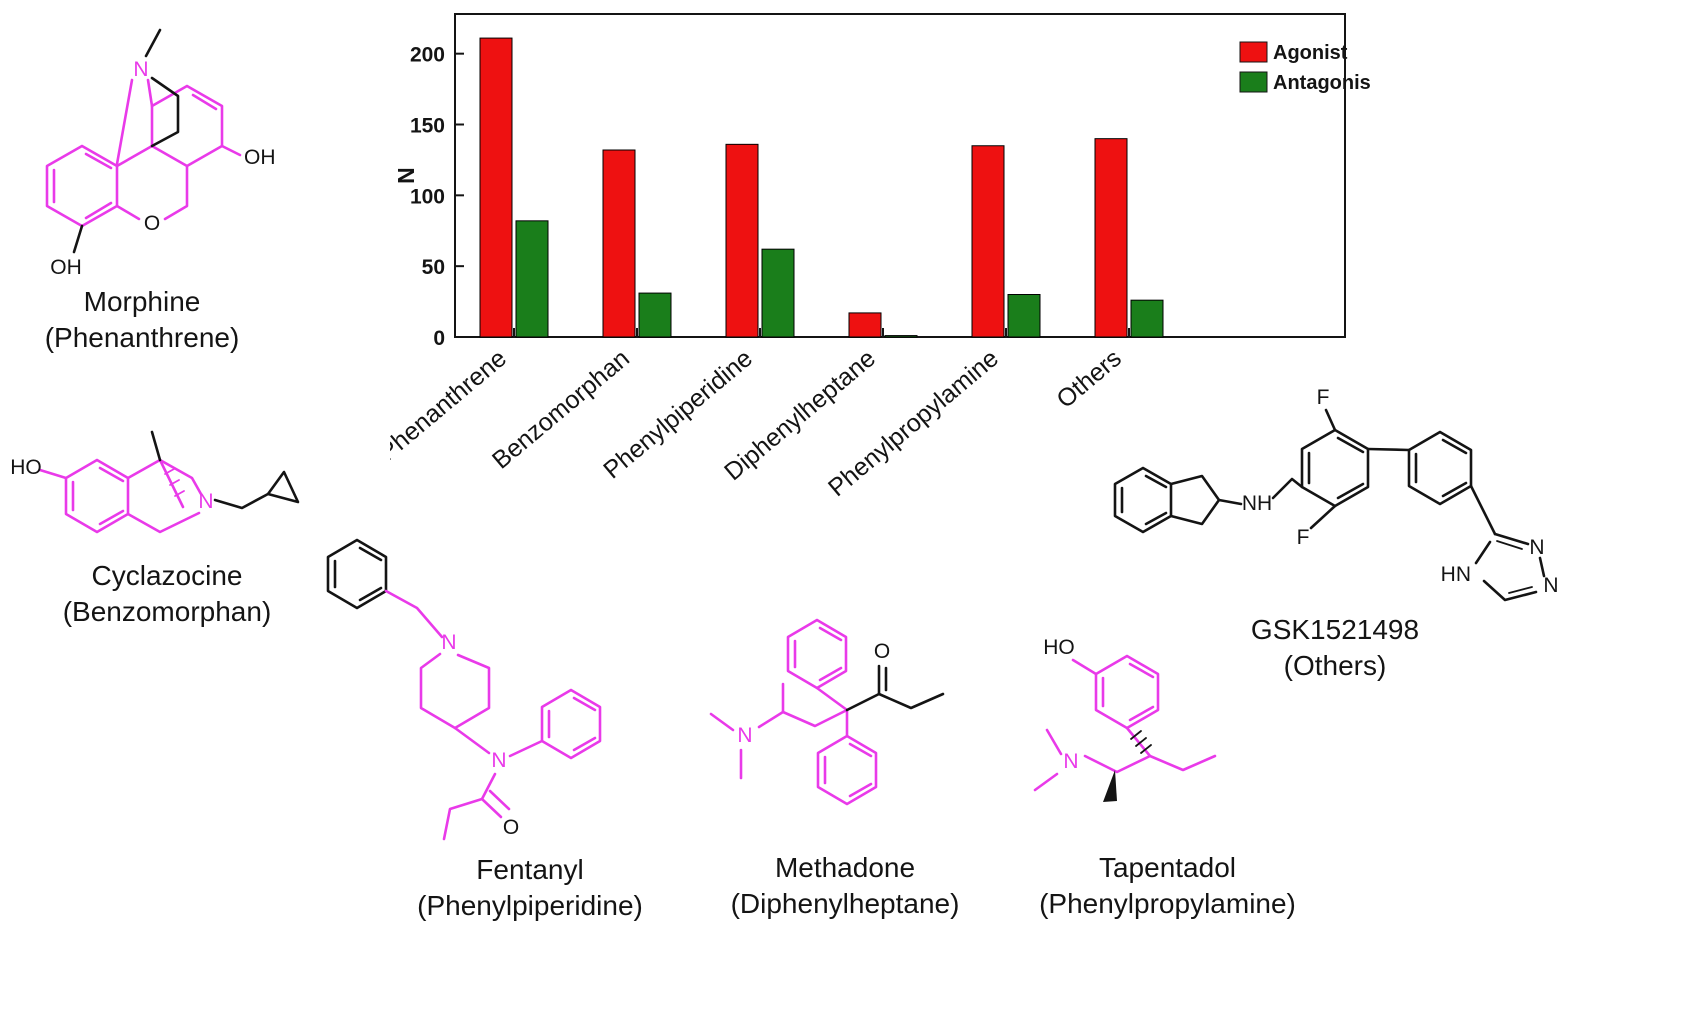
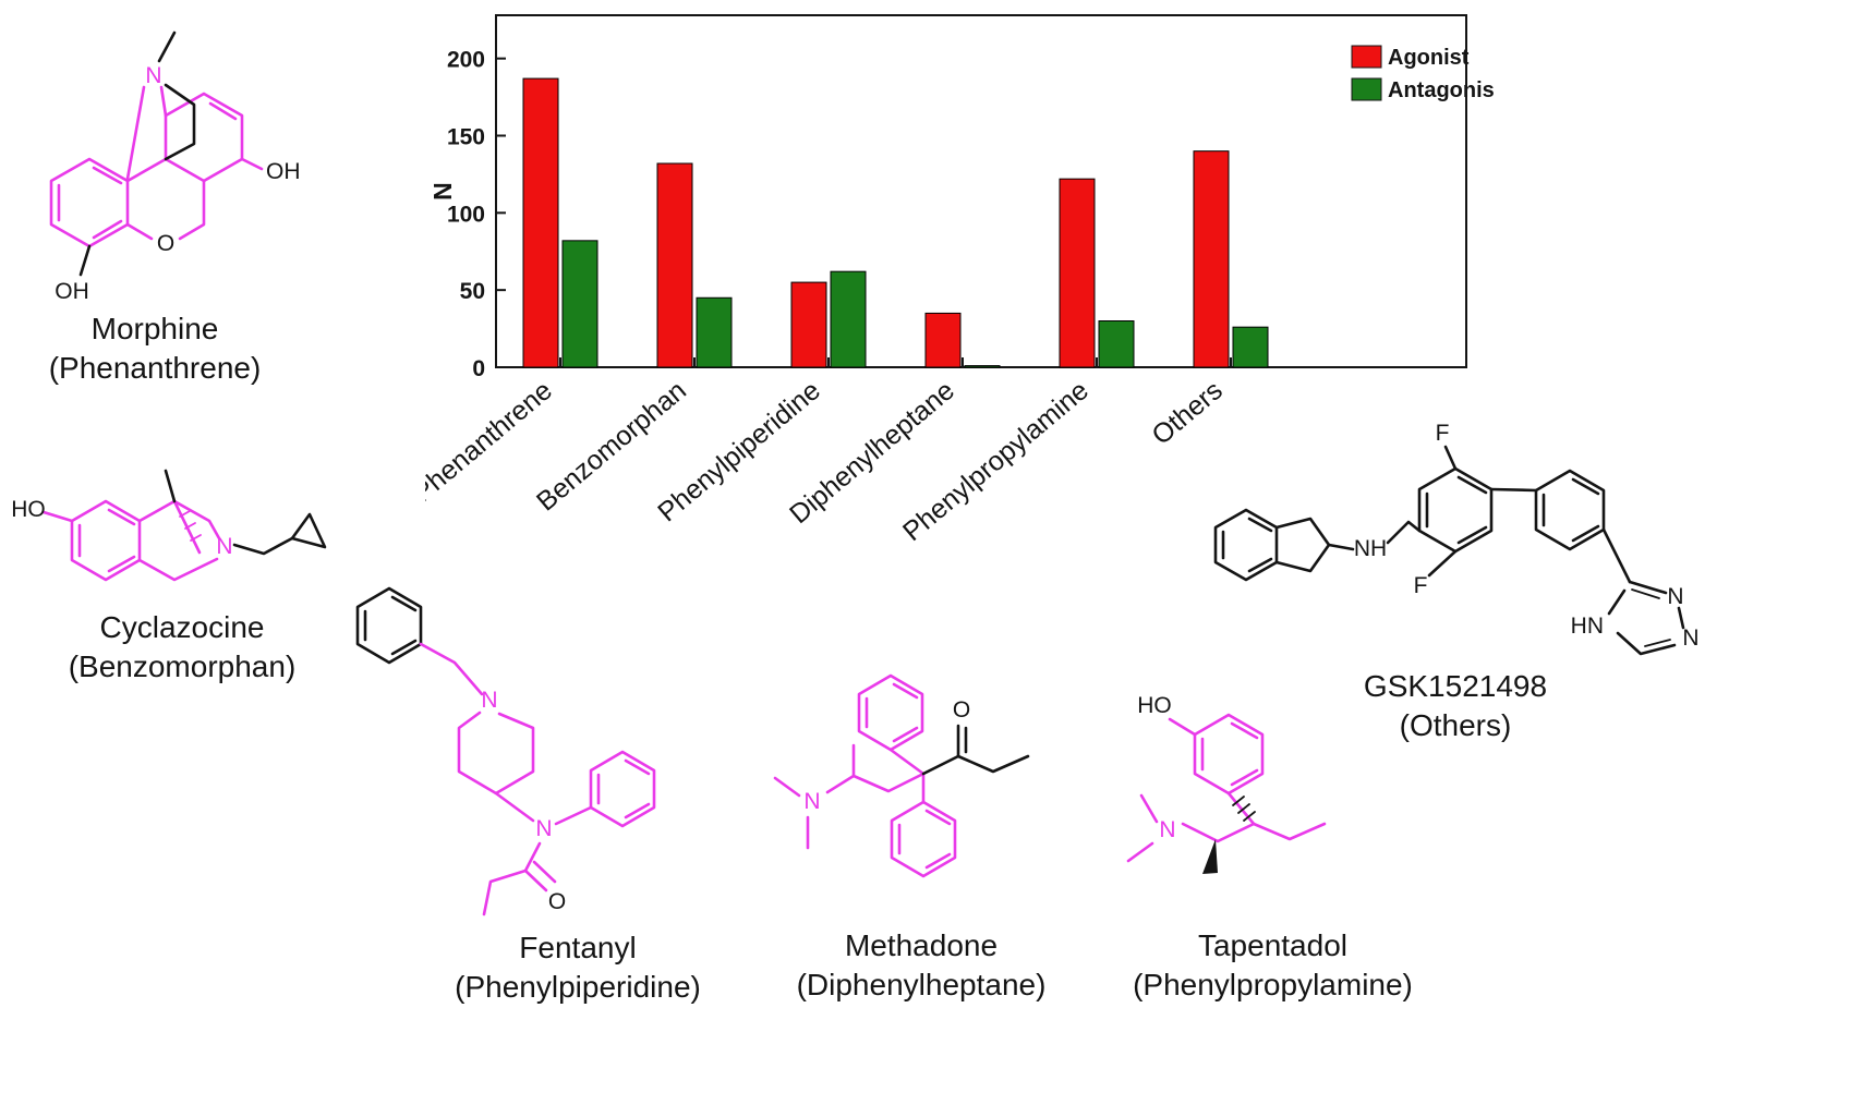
Agonist/Phenanthrene: 211 -> 187
Antagonist/Benzomorphan: 31 -> 45
Agonist/Phenylpiperidine: 136 -> 55
Agonist/Diphenylheptane: 17 -> 35
Agonist/Phenylpropylamine: 135 -> 122
